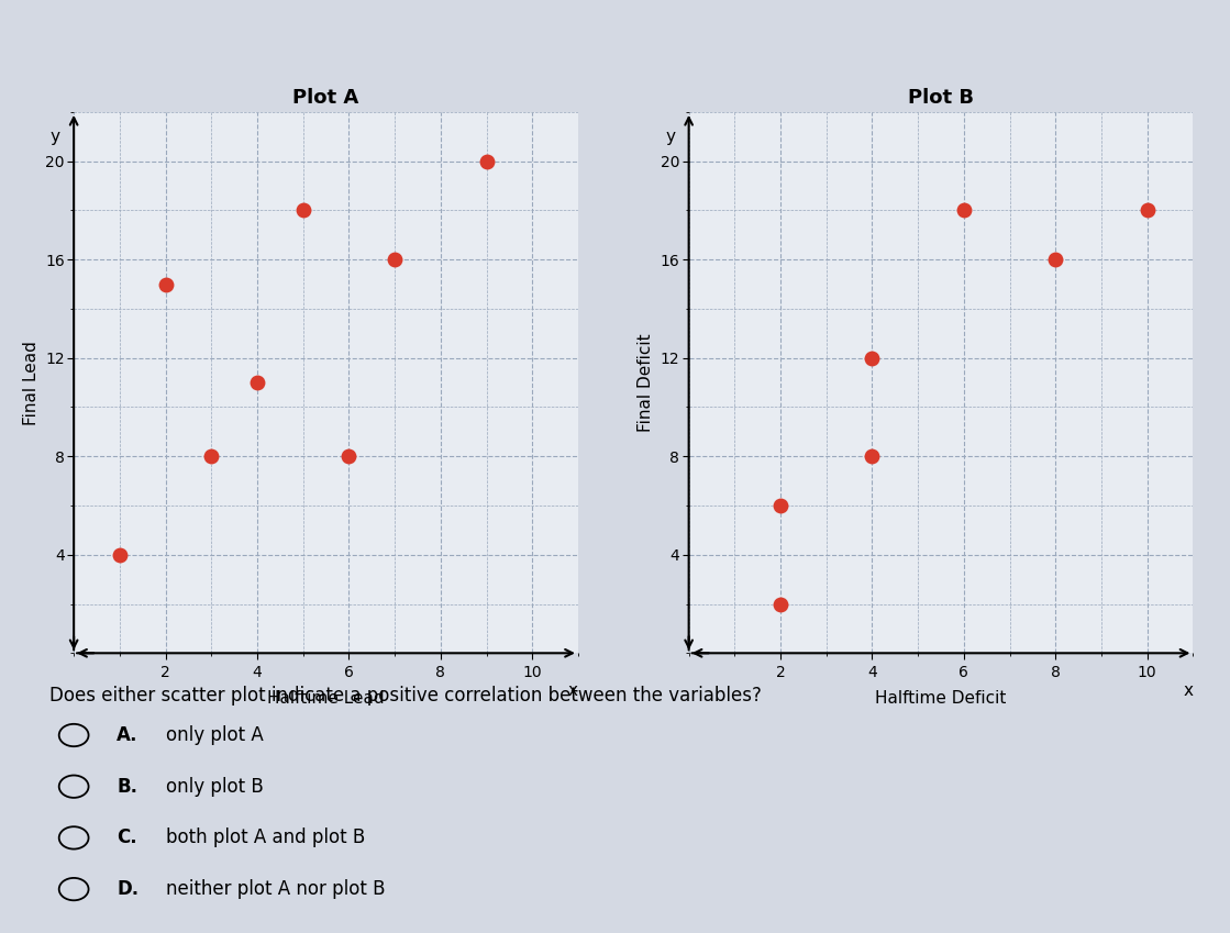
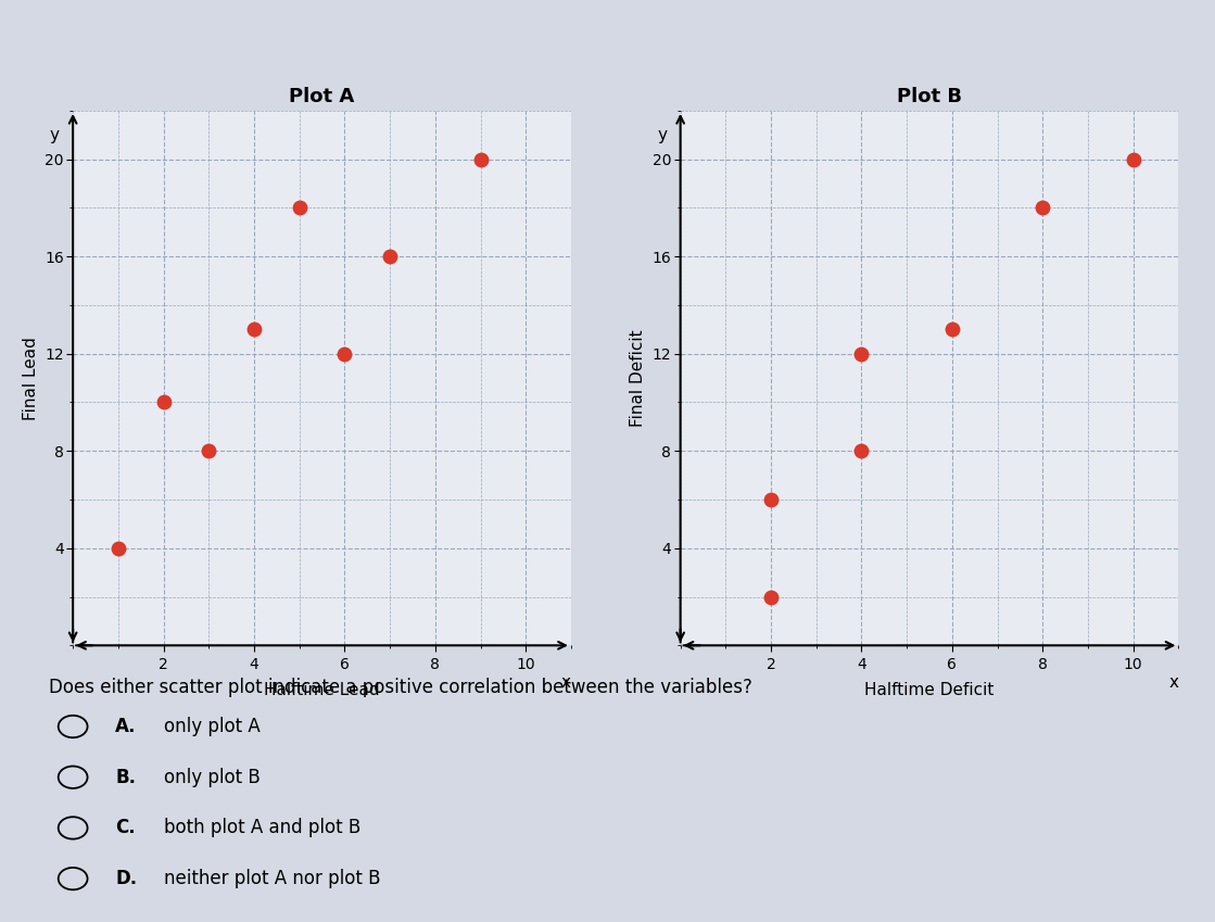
Plot A/2: 15 -> 10
Plot A/4: 11 -> 13
Plot A/6: 8 -> 12
Plot B/6: 18 -> 13
Plot B/8: 16 -> 18
Plot B/10: 18 -> 20
